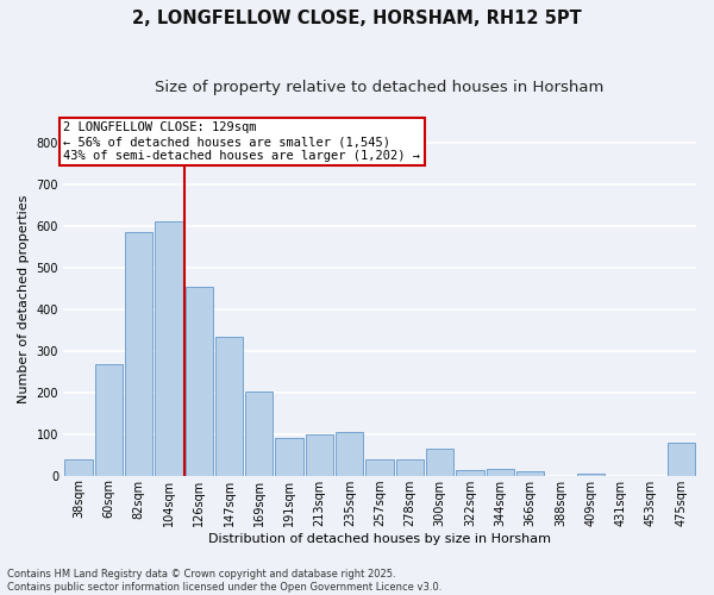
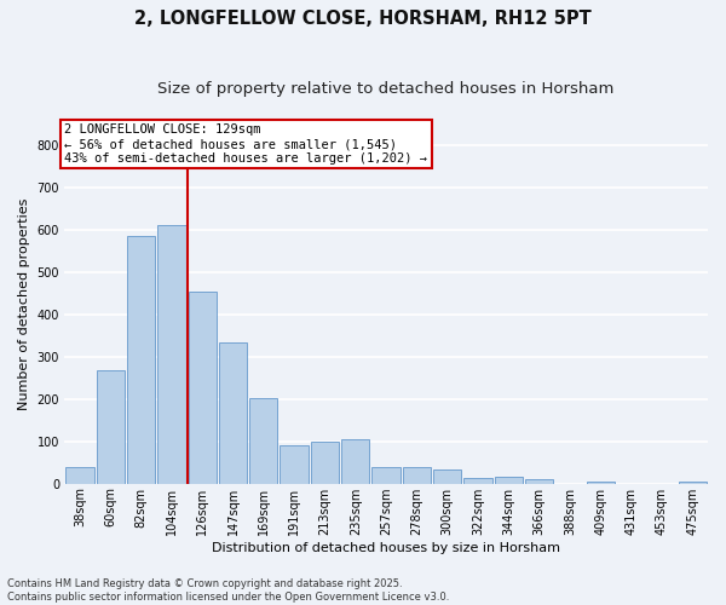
300sqm: 65 -> 33
475sqm: 80 -> 5
